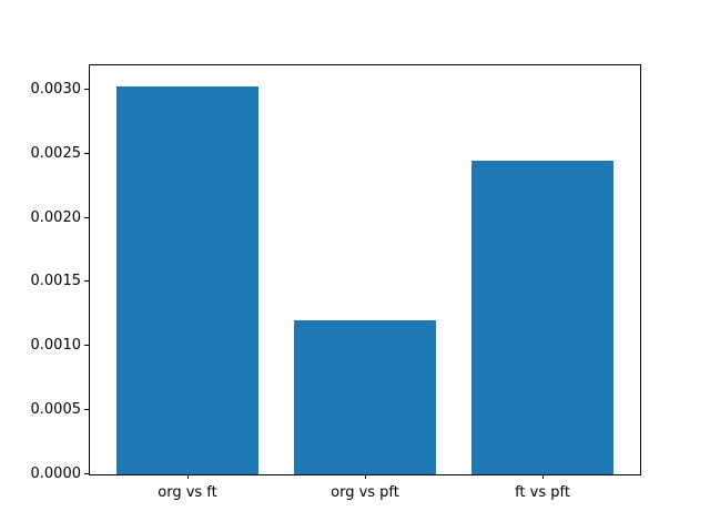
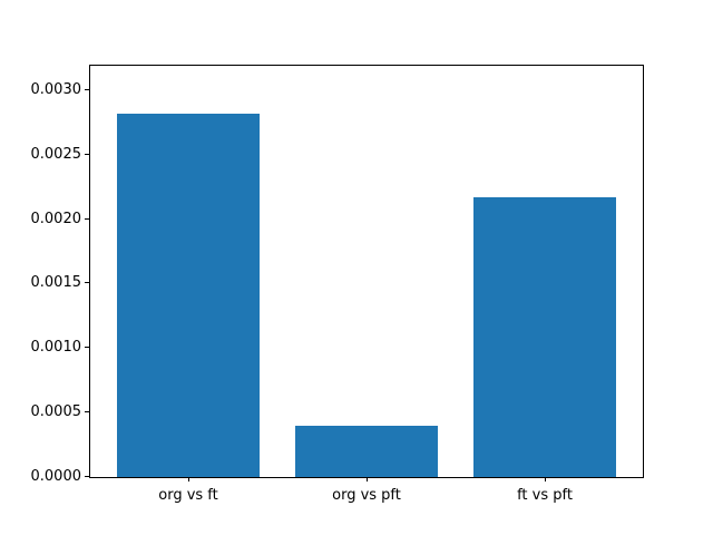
org vs ft: 0.00303 -> 0.00282
org vs pft: 0.00120 -> 0.00040
ft vs pft: 0.00245 -> 0.00217
